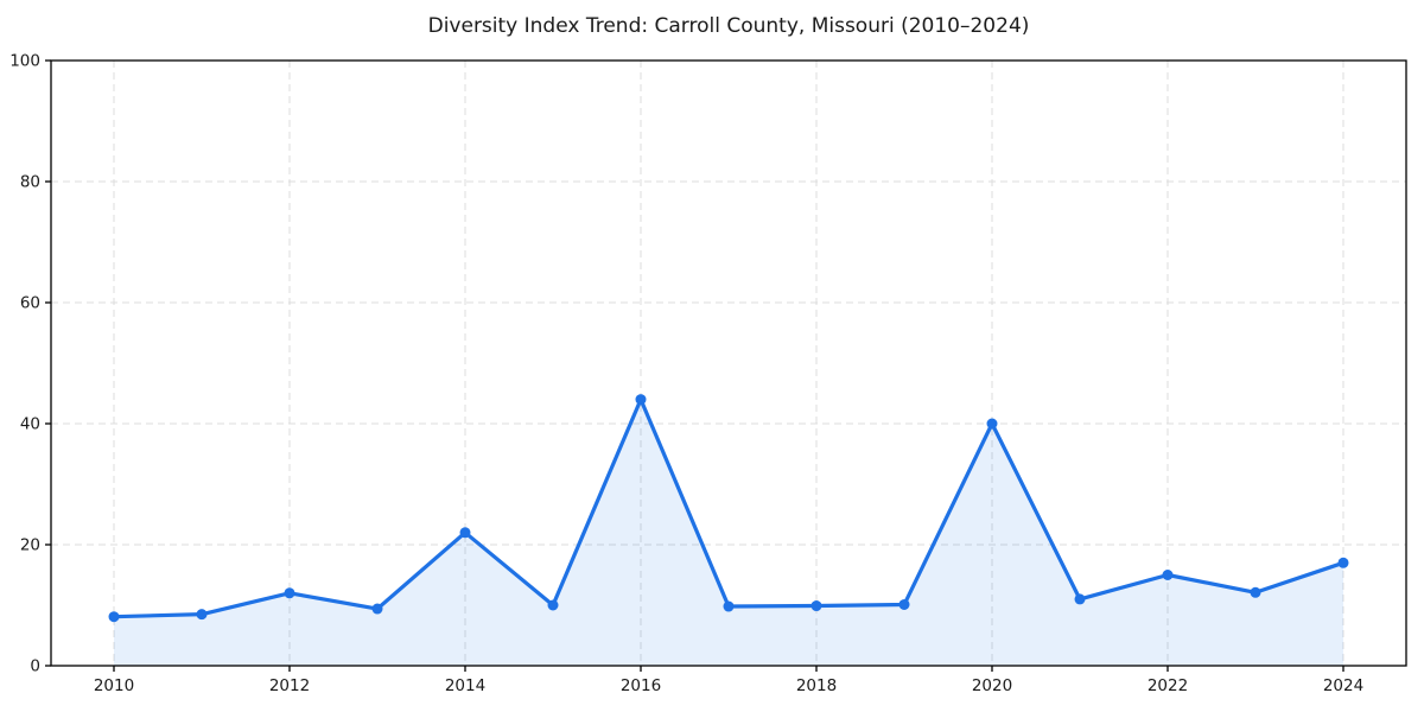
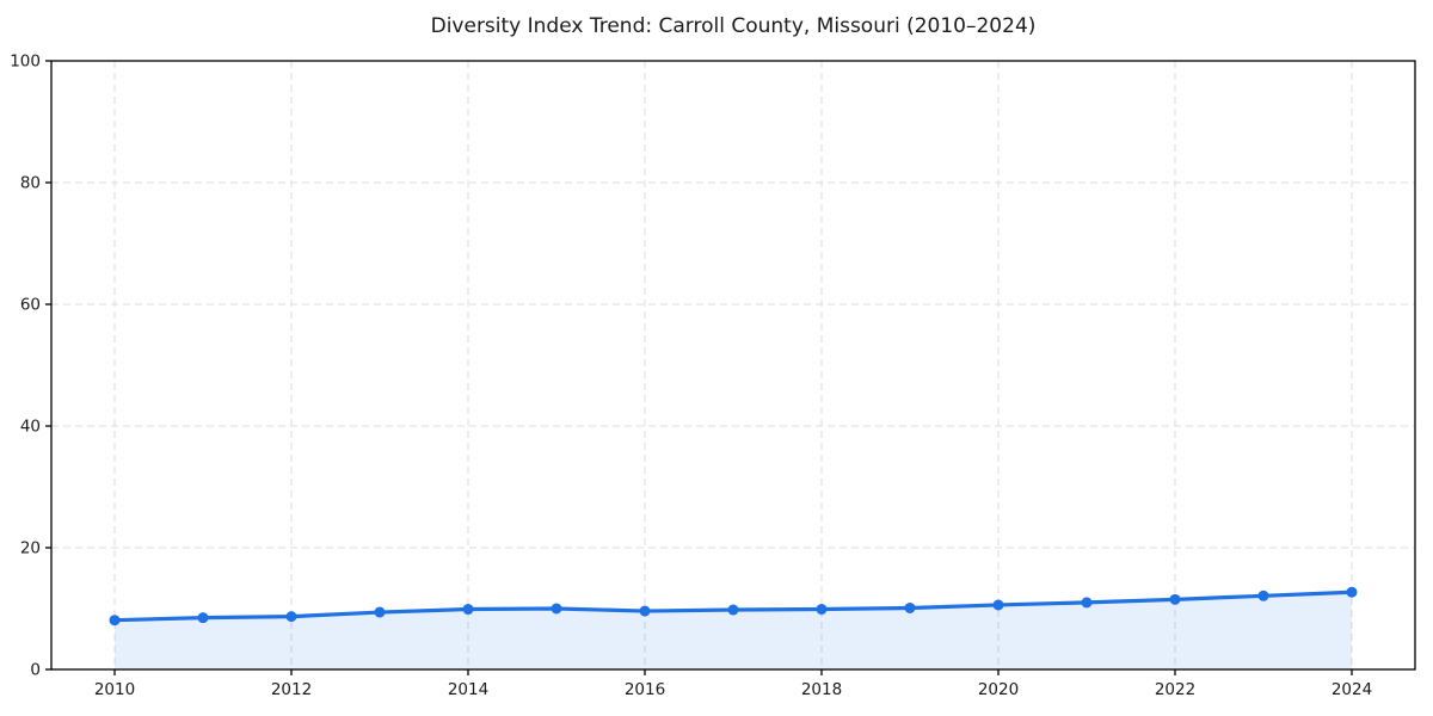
2012: 12 -> 9
2014: 22 -> 10
2016: 44 -> 10
2020: 40 -> 11
2022: 15 -> 12
2024: 17 -> 13
